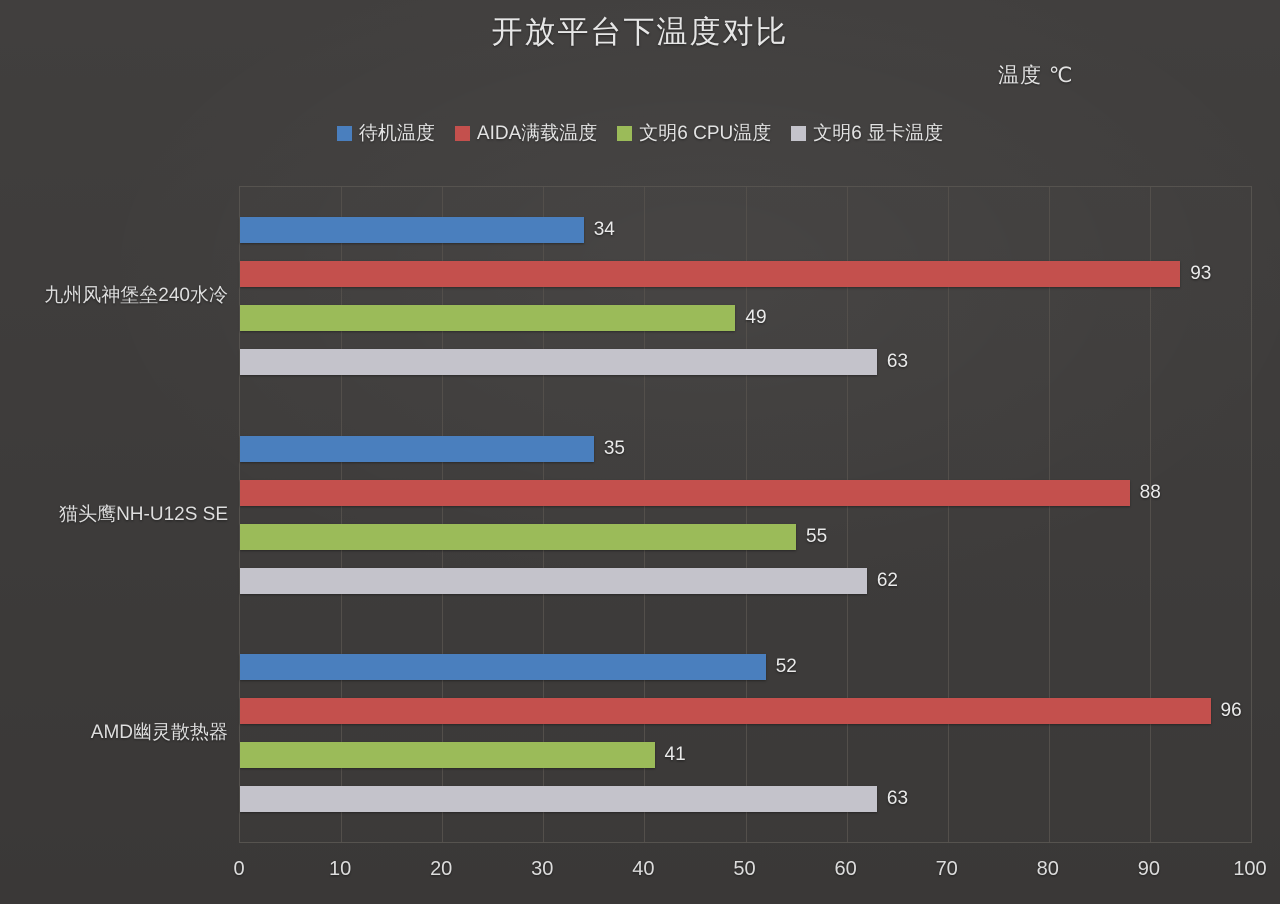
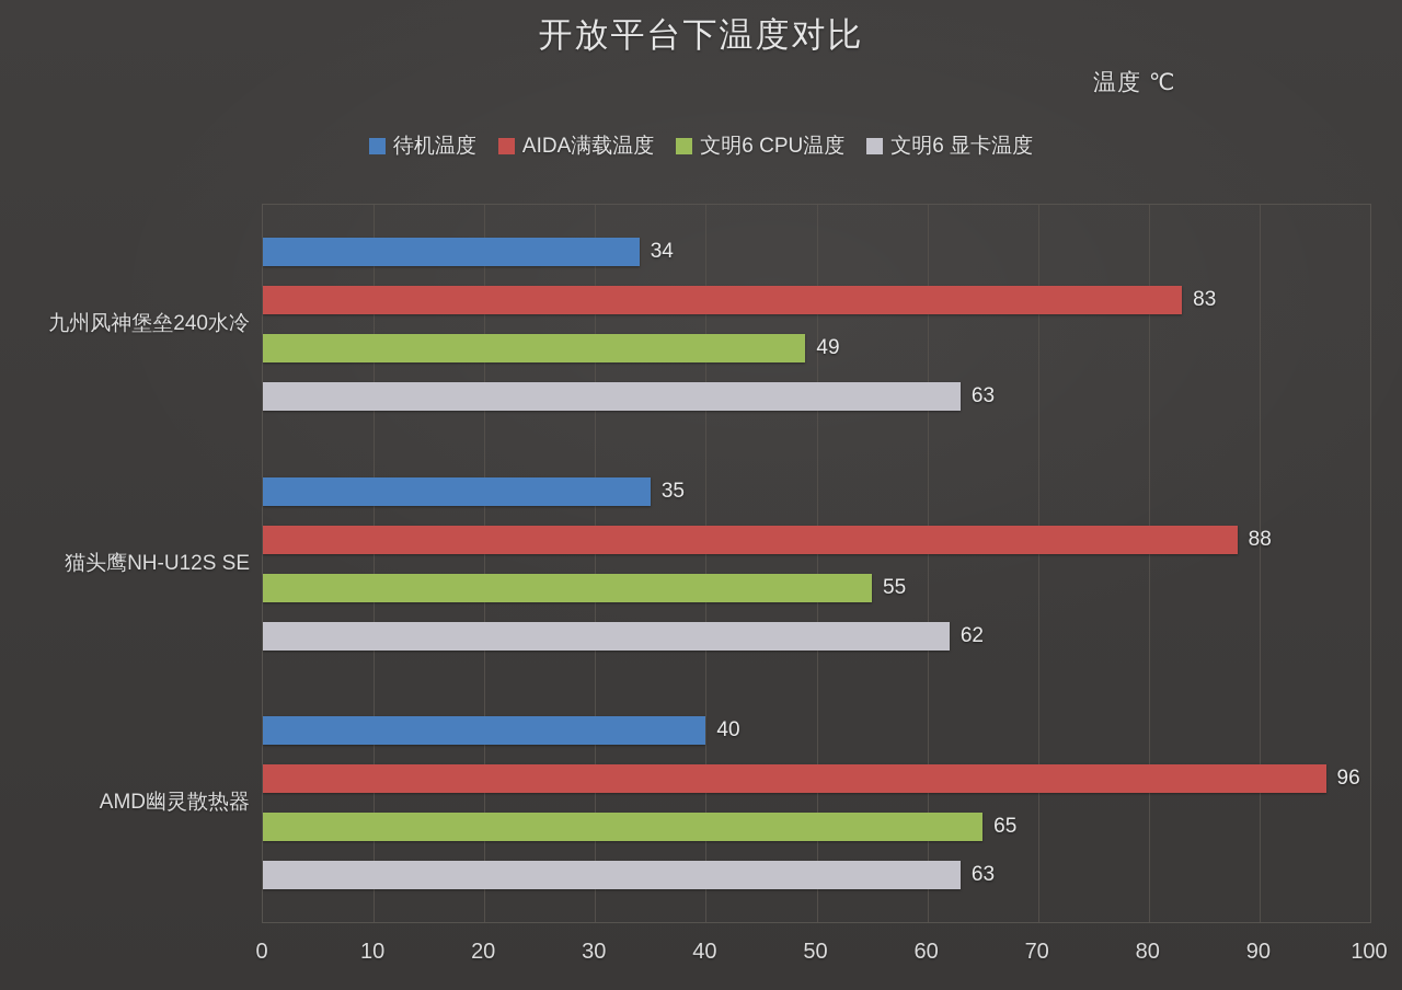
AIDA满载温度/九州风神堡垒240水冷: 93 -> 83
待机温度/AMD幽灵散热器: 52 -> 40
文明6 CPU温度/AMD幽灵散热器: 41 -> 65
